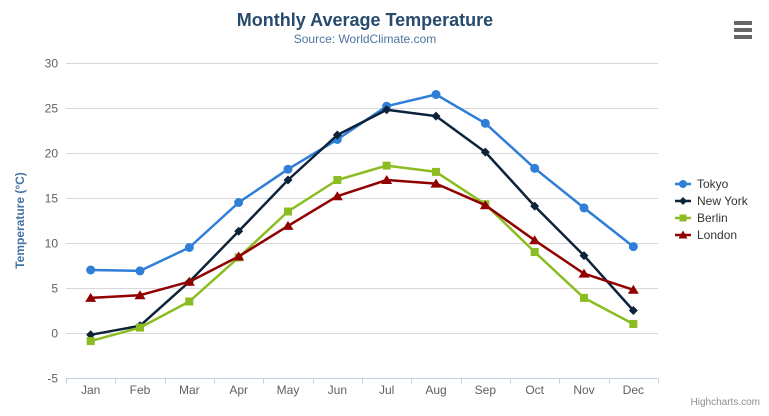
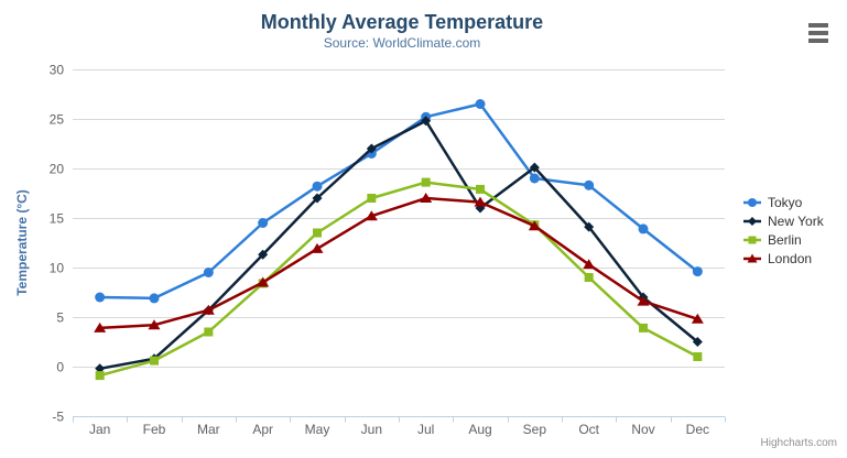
New York/Aug: 24 -> 16
Tokyo/Sep: 23 -> 19
New York/Nov: 9 -> 7
